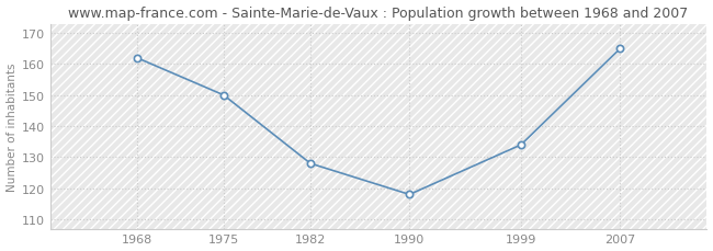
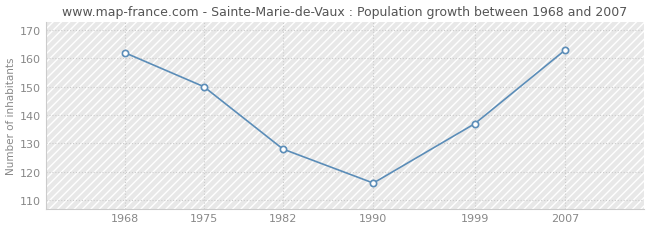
1990: 118 -> 116
1999: 134 -> 137
2007: 165 -> 163
